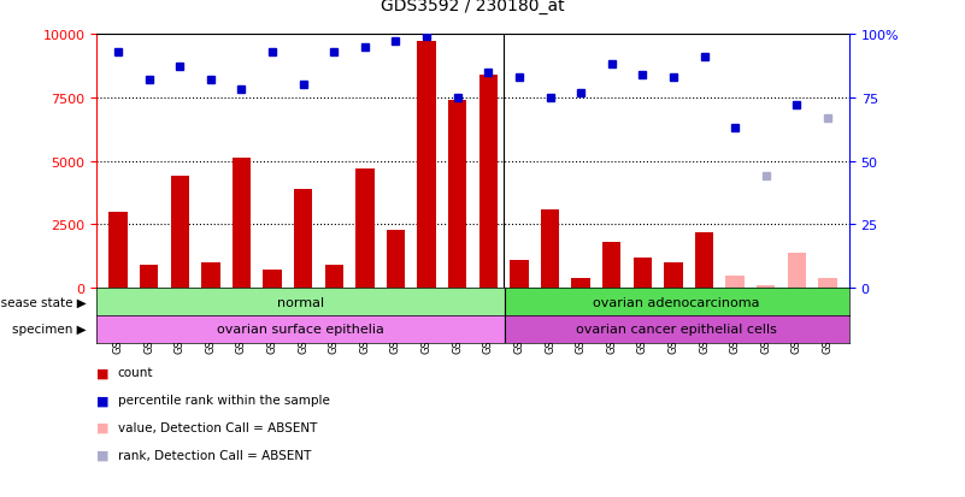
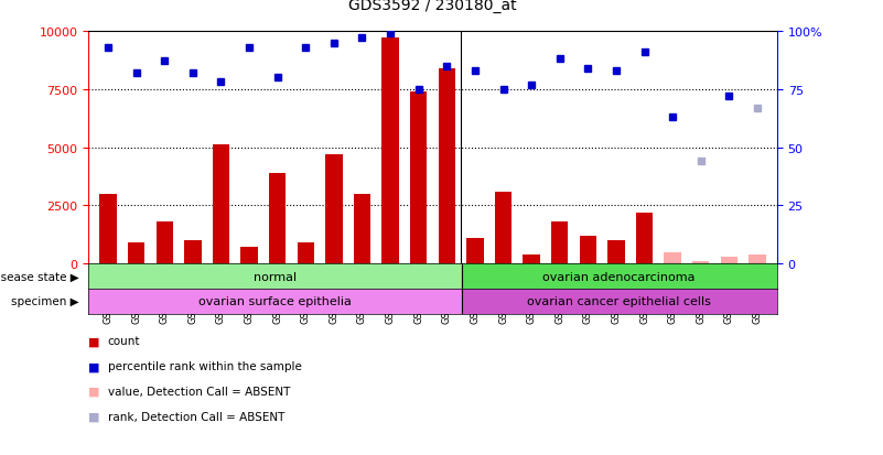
GSM359974: 4400 -> 1800
GSM359981: 2300 -> 3000
GSM360048: 1400 -> 300
